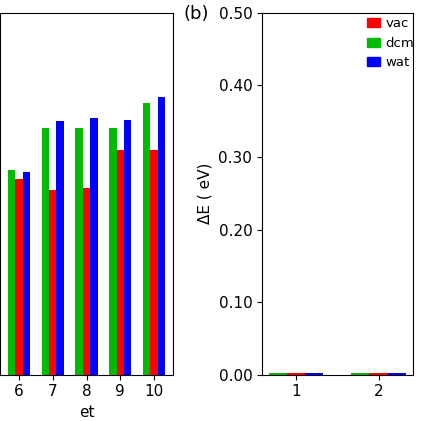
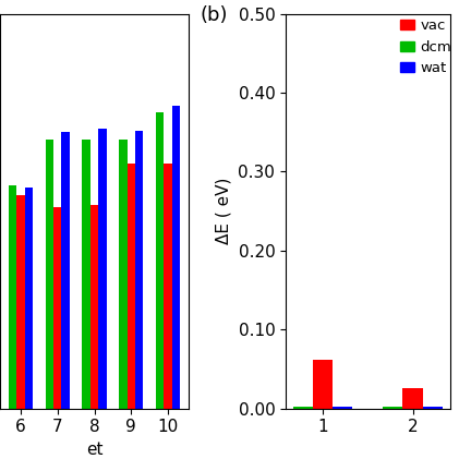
vac/1: 0.002 -> 0.062
vac/2: 0.002 -> 0.026
